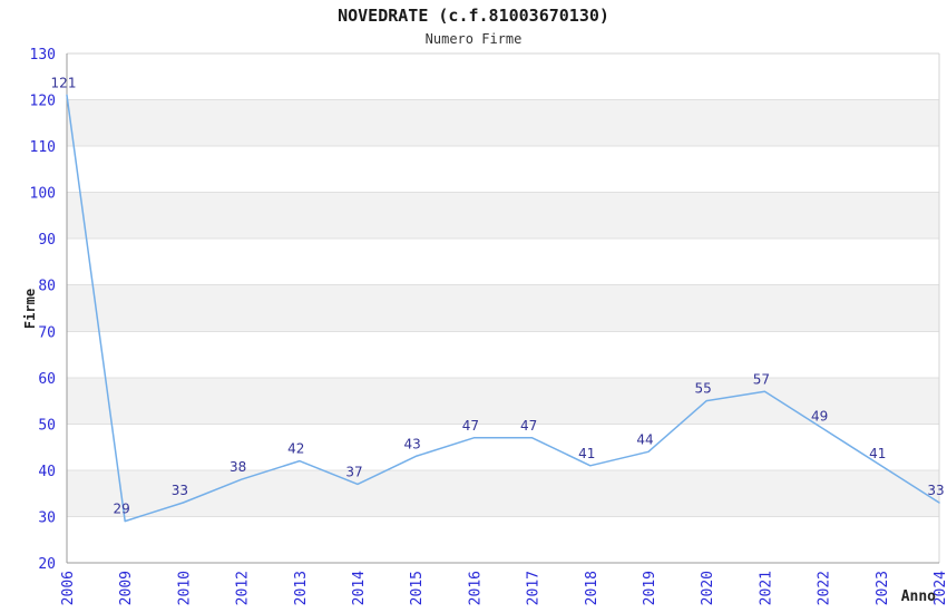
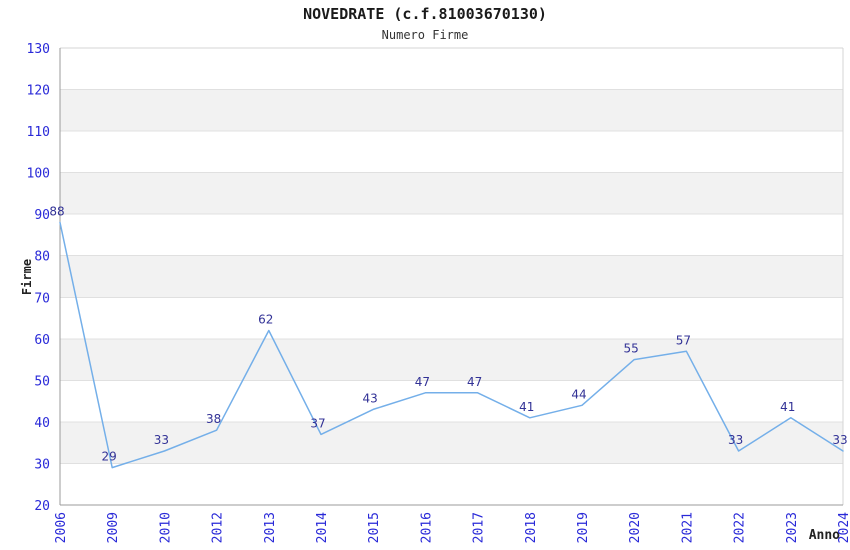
2006: 121 -> 88
2013: 42 -> 62
2022: 49 -> 33
